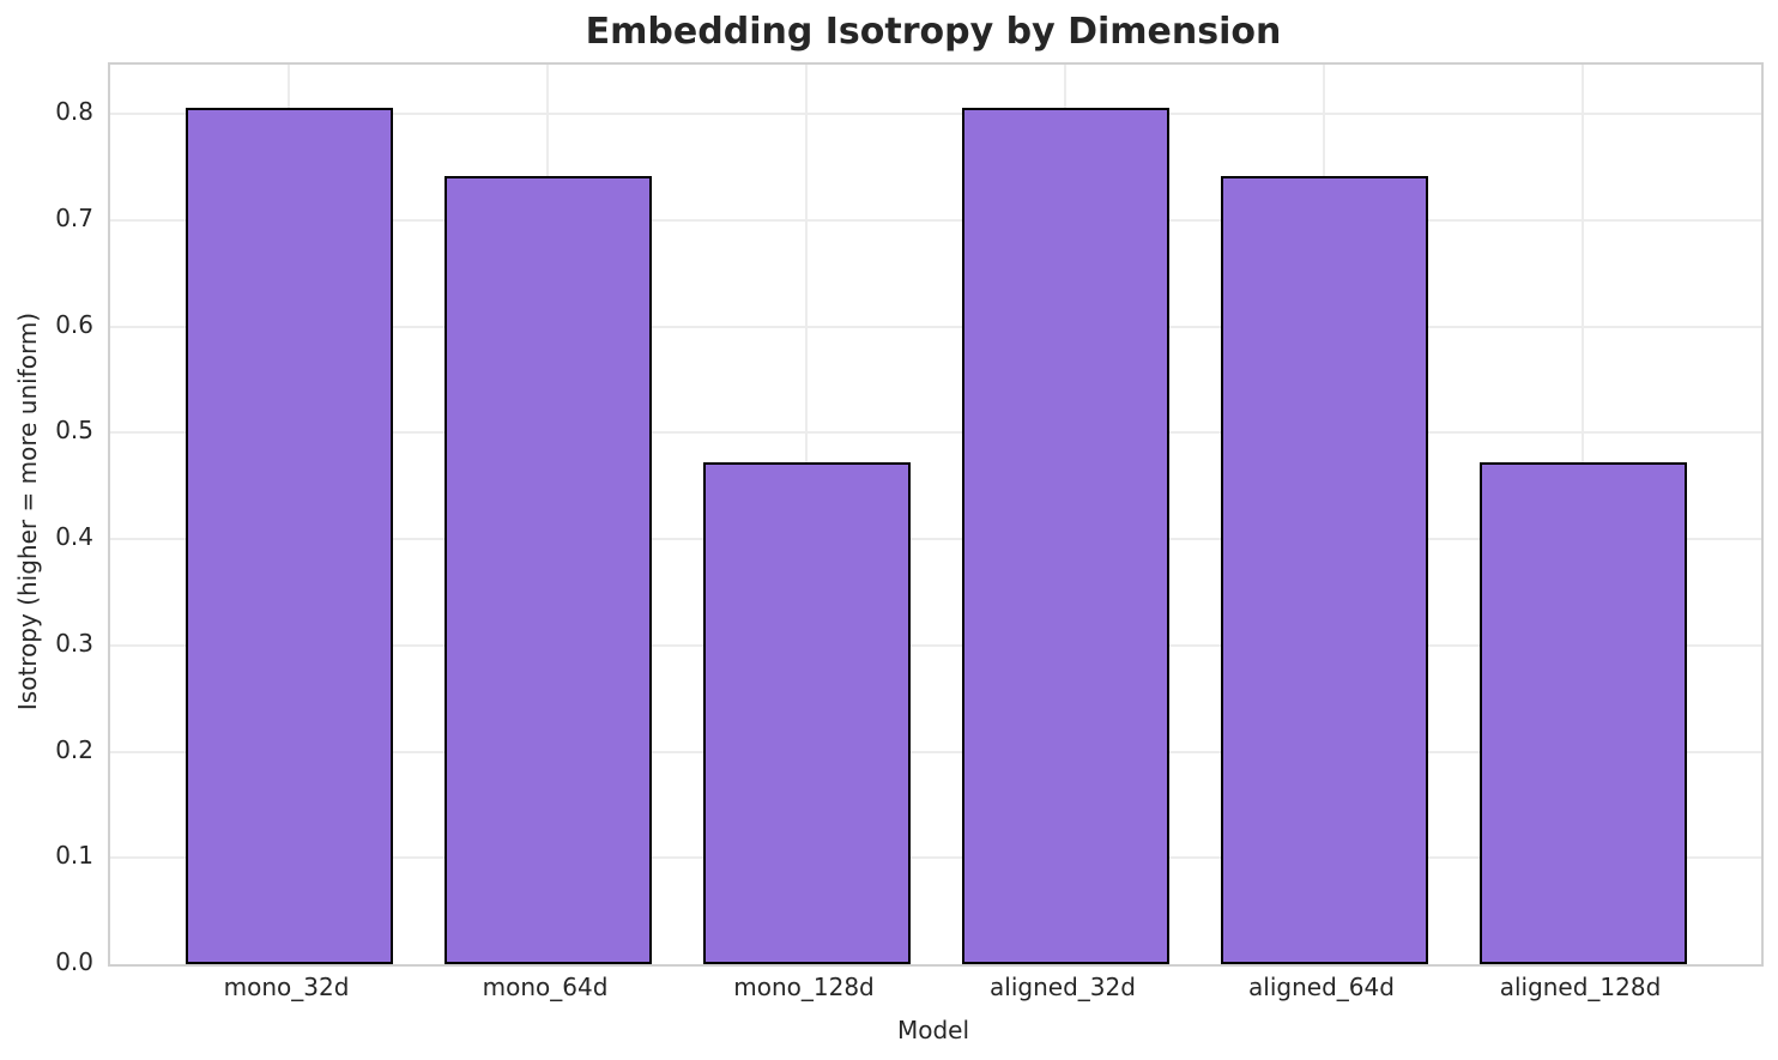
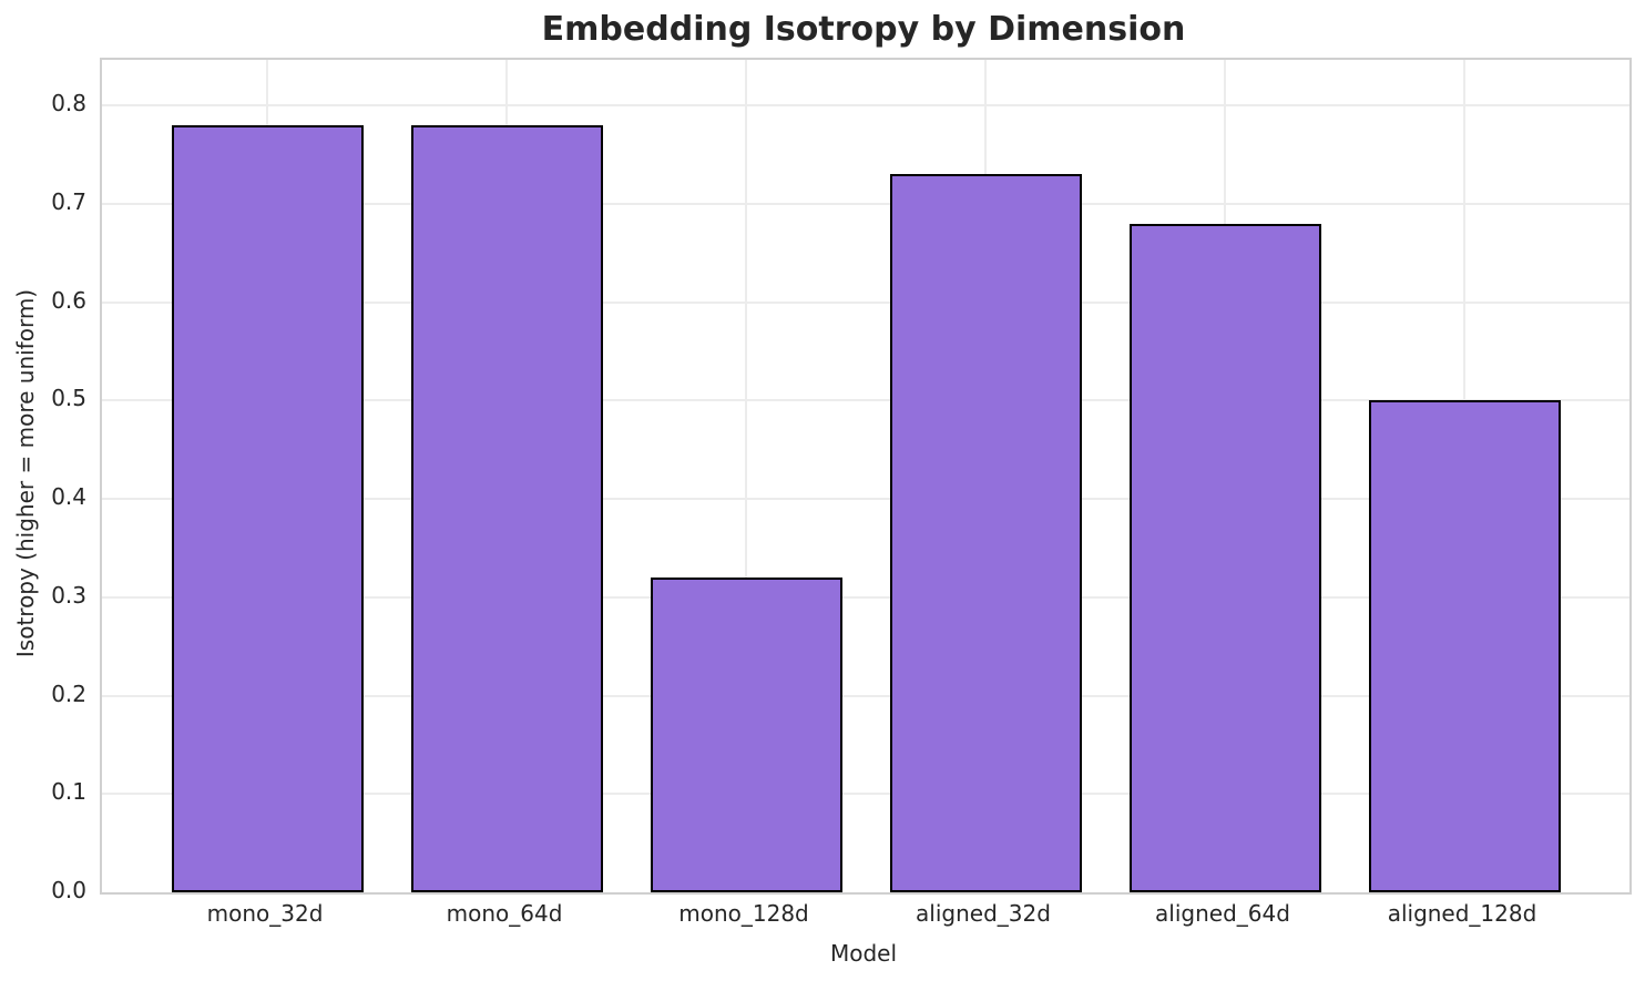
mono_32d: 0.81 -> 0.78
mono_64d: 0.74 -> 0.78
mono_128d: 0.47 -> 0.32
aligned_32d: 0.81 -> 0.73
aligned_64d: 0.74 -> 0.68
aligned_128d: 0.47 -> 0.50
